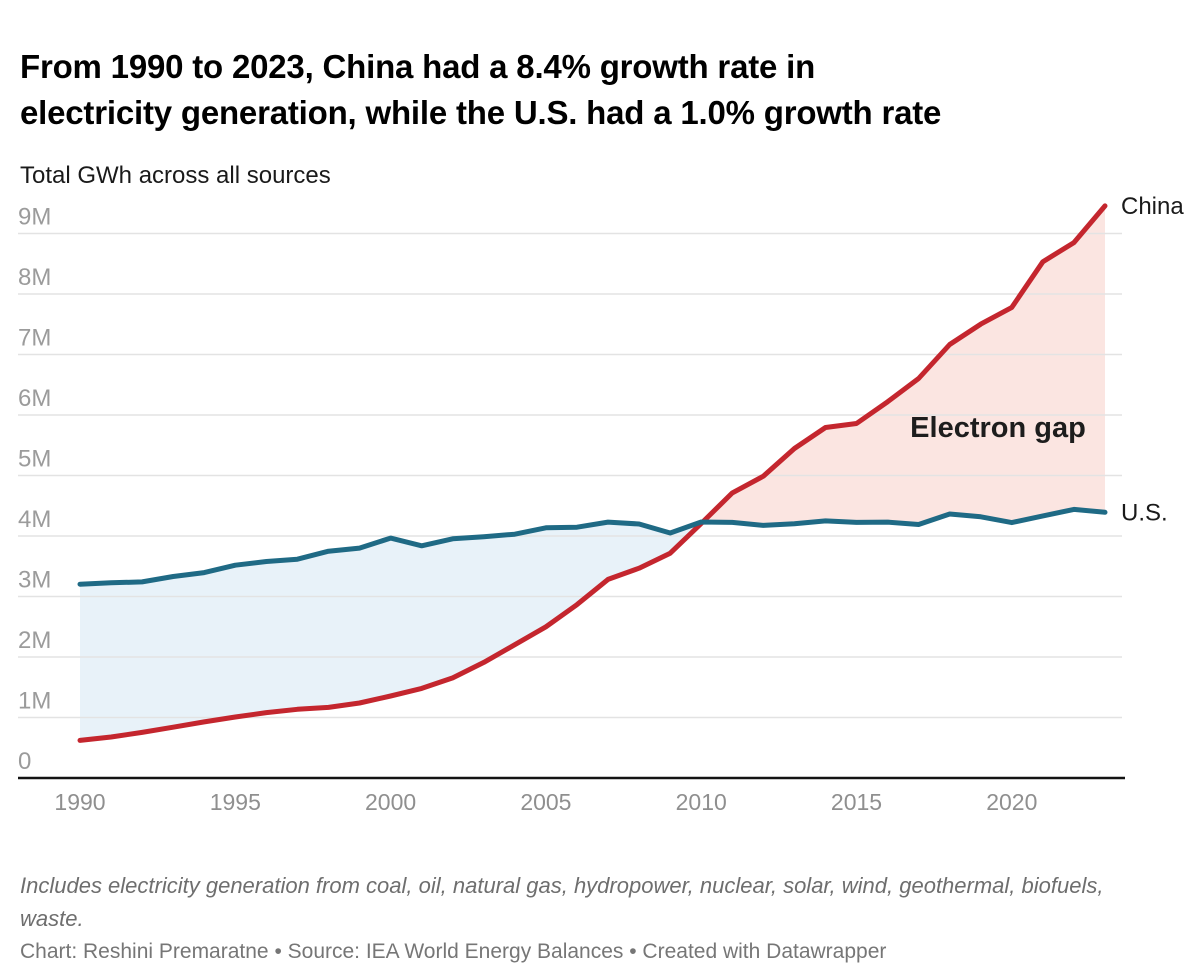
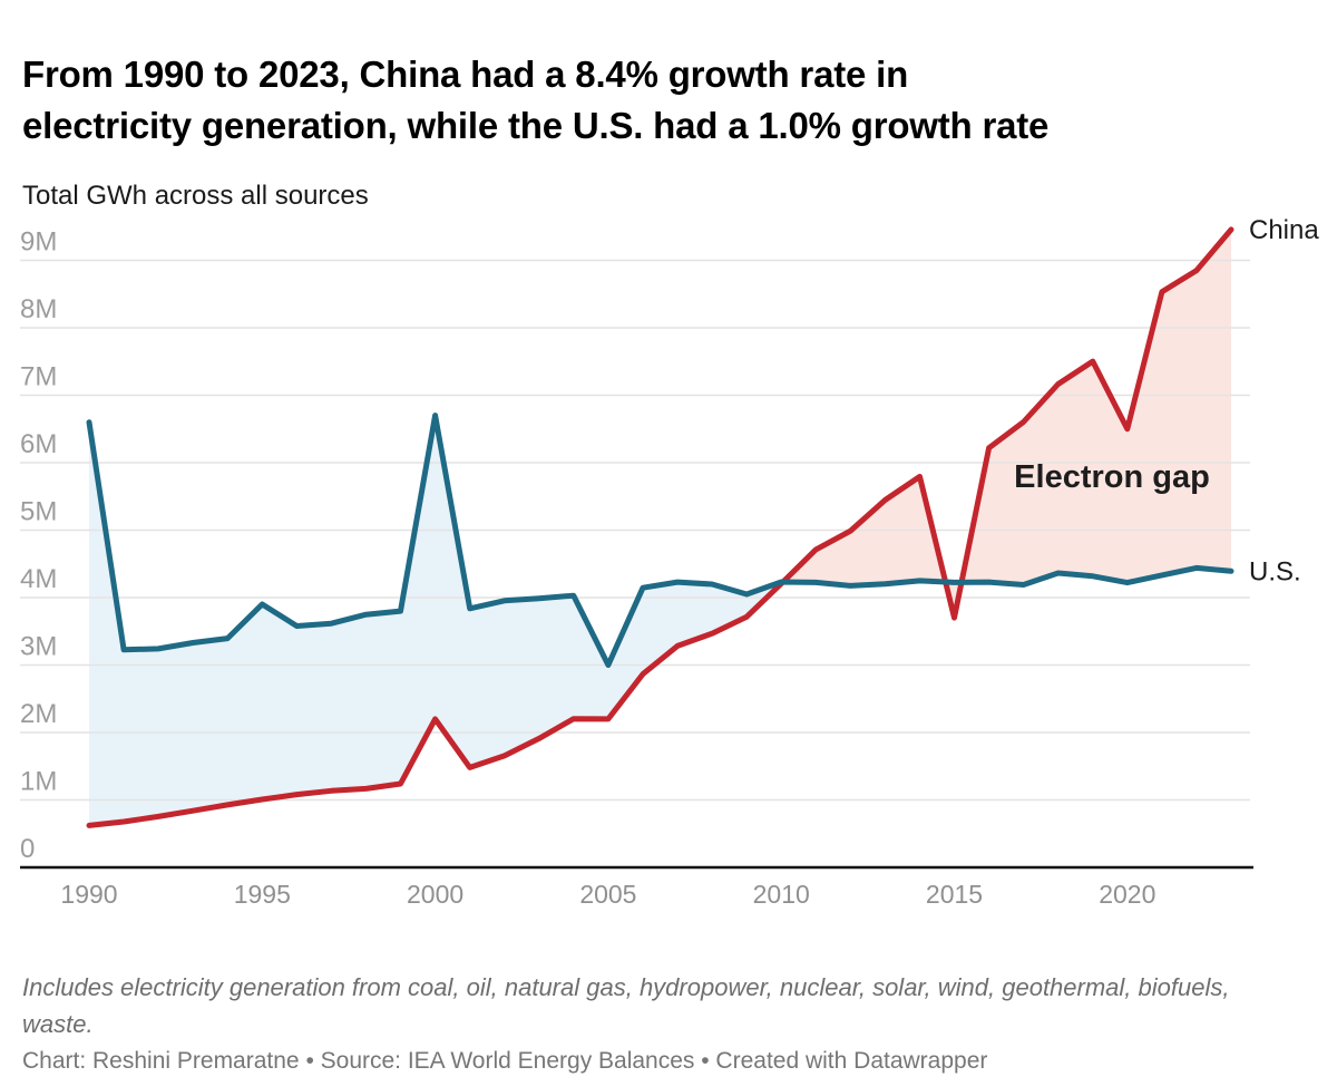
U.S./1990: 3.2M -> 6.6M
U.S./1995: 3.5M -> 3.9M
China/2000: 1.4M -> 2.2M
U.S./2000: 4.0M -> 6.7M
China/2005: 2.5M -> 2.2M
U.S./2005: 4.1M -> 3.0M
China/2015: 5.9M -> 3.7M
China/2020: 7.8M -> 6.5M
